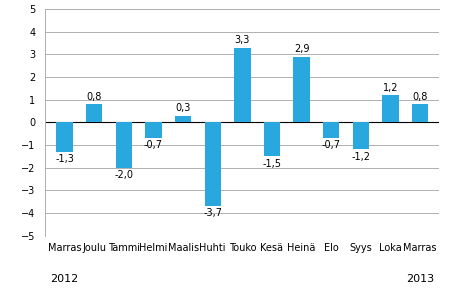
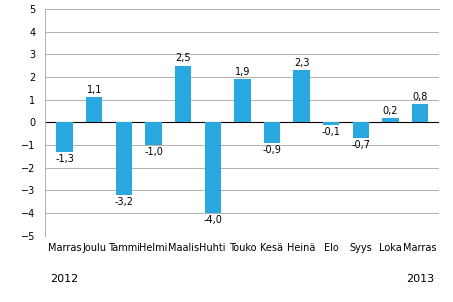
Joulu: 0,8 -> 1,1
Tammi: -2,0 -> -3,2
Helmi: -0,7 -> -1,0
Maalis: 0,3 -> 2,5
Huhti: -3,7 -> -4,0
Touko: 3,3 -> 1,9
Kesä: -1,5 -> -0,9
Heinä: 2,9 -> 2,3
Elo: -0,7 -> -0,1
Syys: -1,2 -> -0,7
Loka: 1,2 -> 0,2
